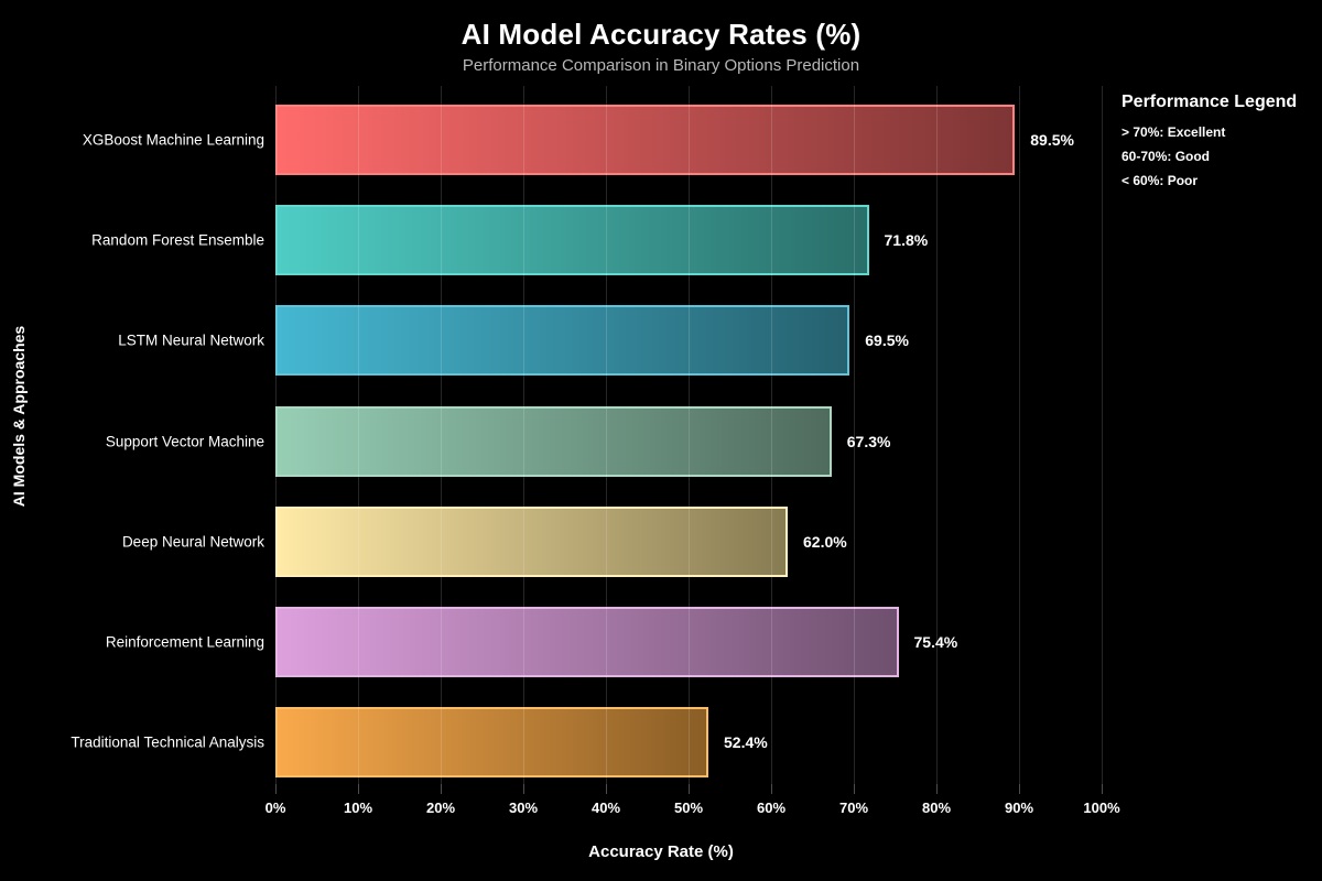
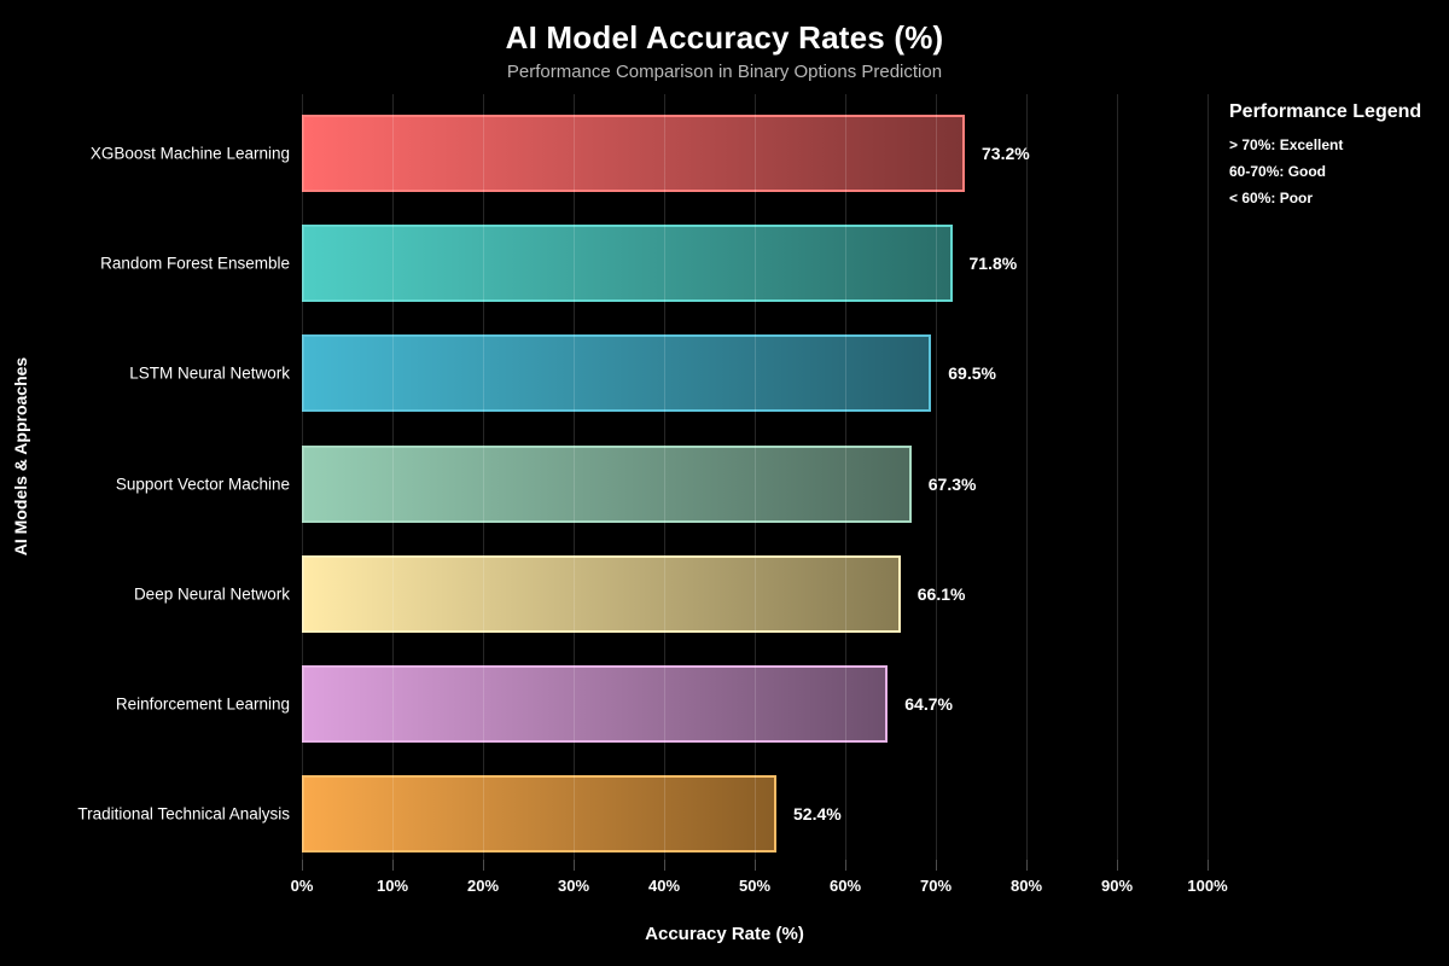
XGBoost Machine Learning: 89.5% -> 73.2%
Deep Neural Network: 62.0% -> 66.1%
Reinforcement Learning: 75.4% -> 64.7%
